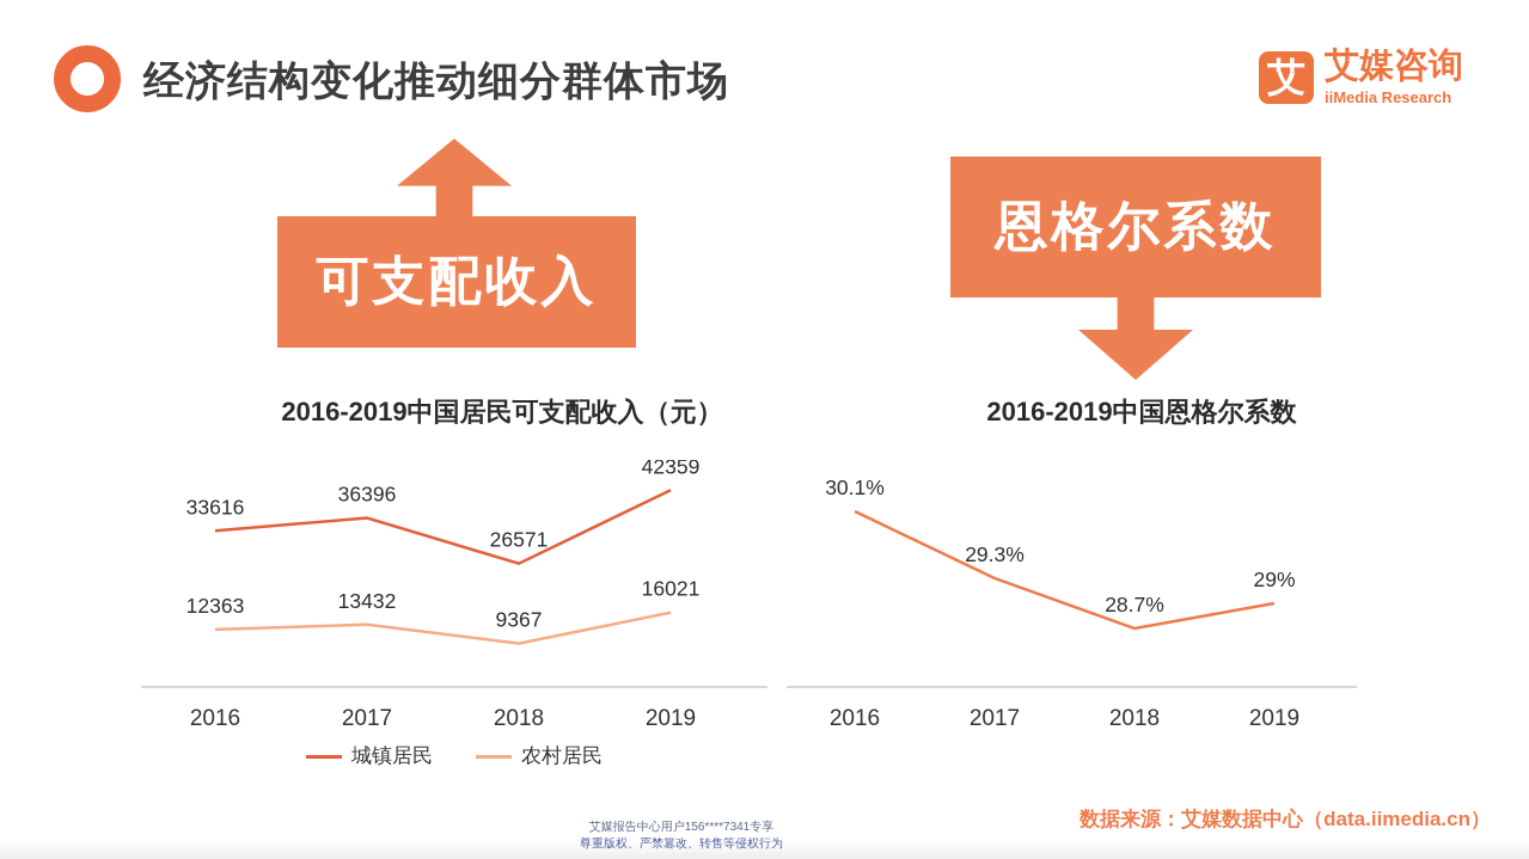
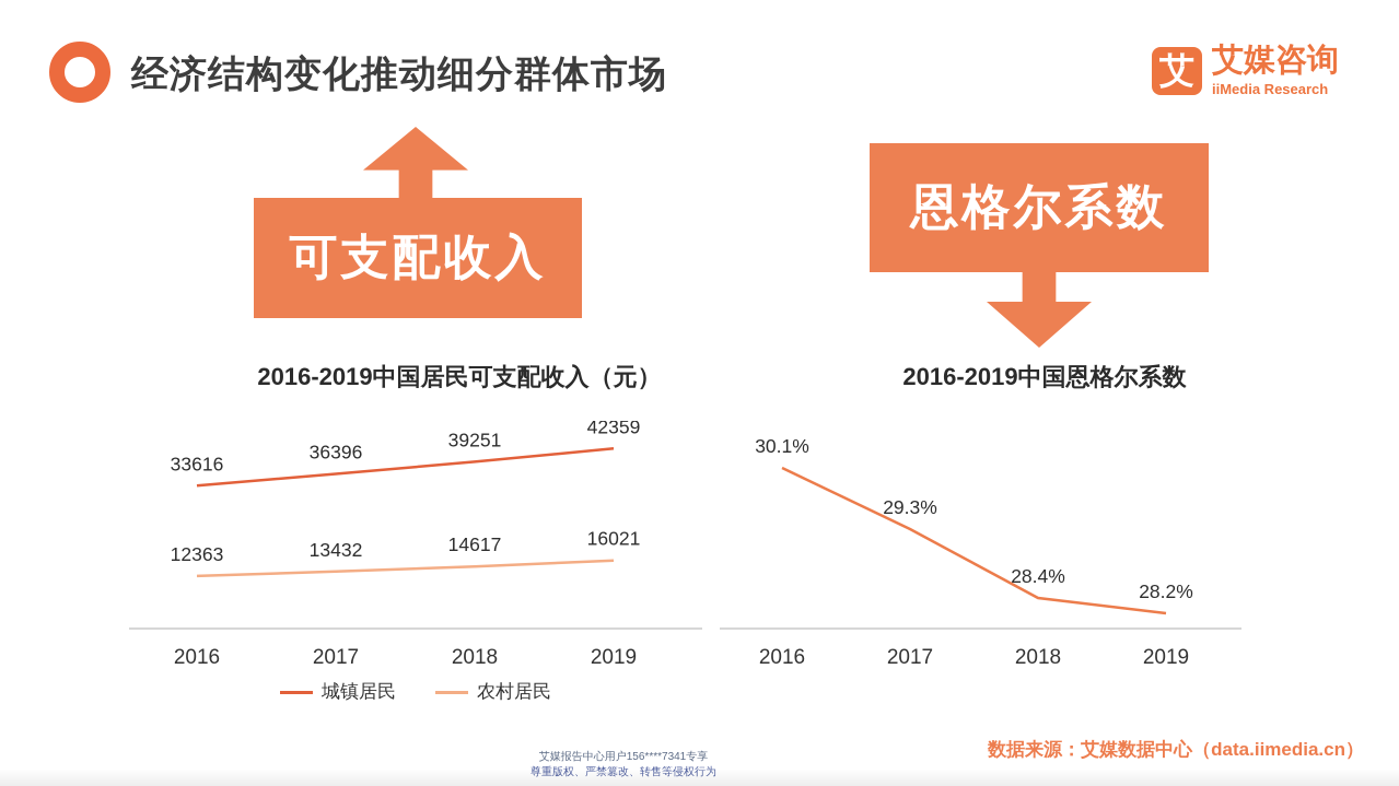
2016-2019中国居民可支配收入（元）/城镇居民/2018: 26571 -> 39251
2016-2019中国居民可支配收入（元）/农村居民/2018: 9367 -> 14617
2016-2019中国恩格尔系数/2018: 28.7% -> 28.4%
2016-2019中国恩格尔系数/2019: 29% -> 28.2%
